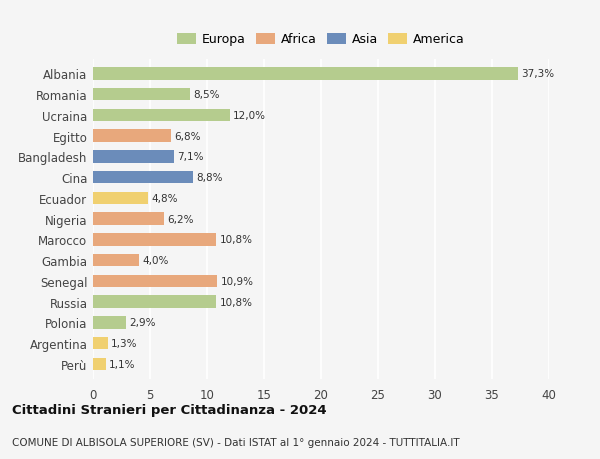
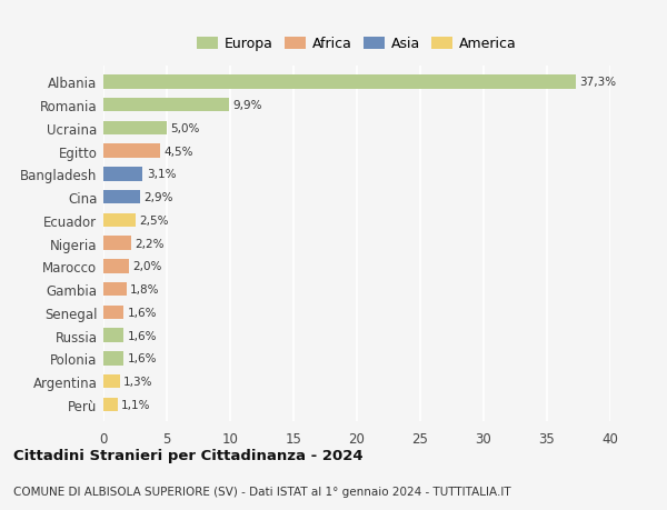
Romania: 8,5% -> 9,9%
Ucraina: 12,0% -> 5,0%
Egitto: 6,8% -> 4,5%
Bangladesh: 7,1% -> 3,1%
Cina: 8,8% -> 2,9%
Ecuador: 4,8% -> 2,5%
Nigeria: 6,2% -> 2,2%
Marocco: 10,8% -> 2,0%
Gambia: 4,0% -> 1,8%
Senegal: 10,9% -> 1,6%
Russia: 10,8% -> 1,6%
Polonia: 2,9% -> 1,6%
